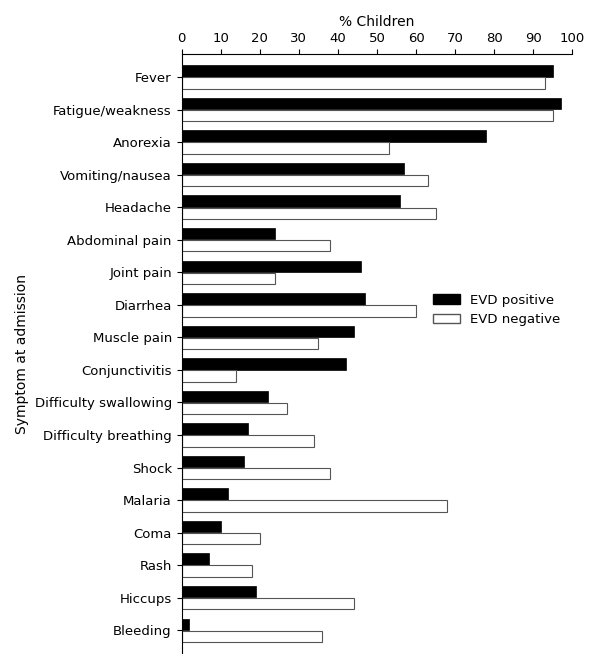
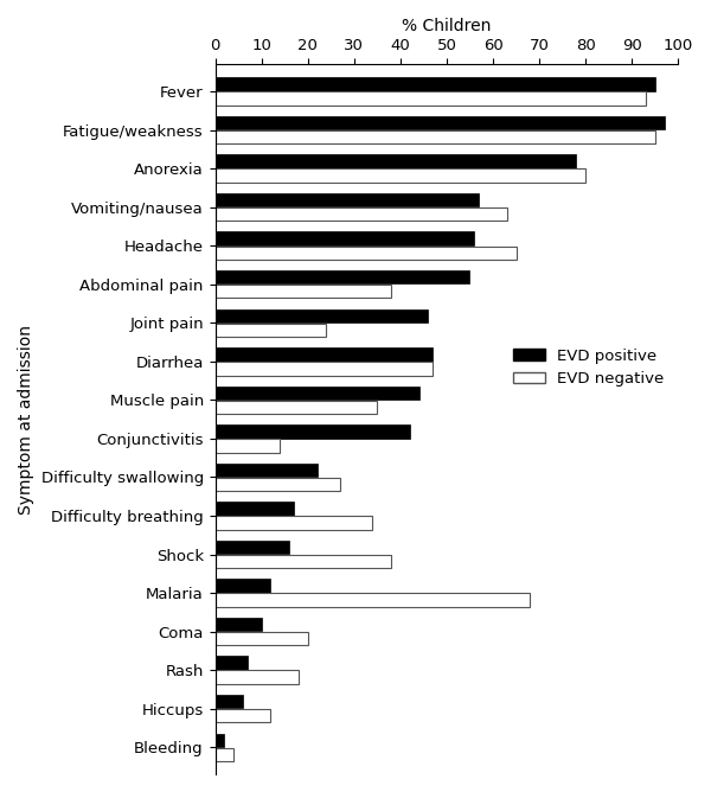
EVD negative/Anorexia: 53 -> 80
EVD positive/Abdominal pain: 24 -> 55
EVD negative/Diarrhea: 60 -> 47
EVD positive/Hiccups: 19 -> 6
EVD negative/Hiccups: 44 -> 12
EVD negative/Bleeding: 36 -> 4
